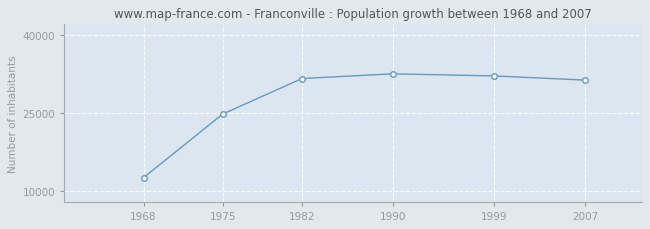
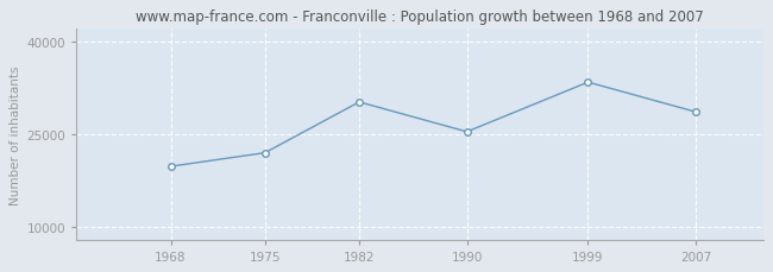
1968: 12600 -> 19800
1975: 24800 -> 22000
1982: 31600 -> 30200
1990: 32500 -> 25400
1999: 32100 -> 33400
2007: 31300 -> 28600
